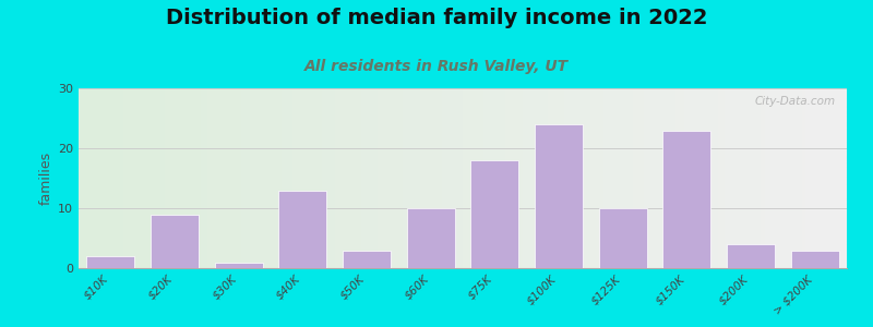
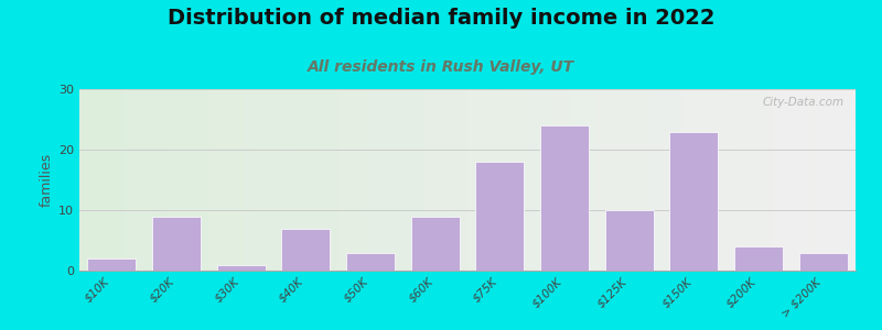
$40K: 13 -> 7
$60K: 10 -> 9
